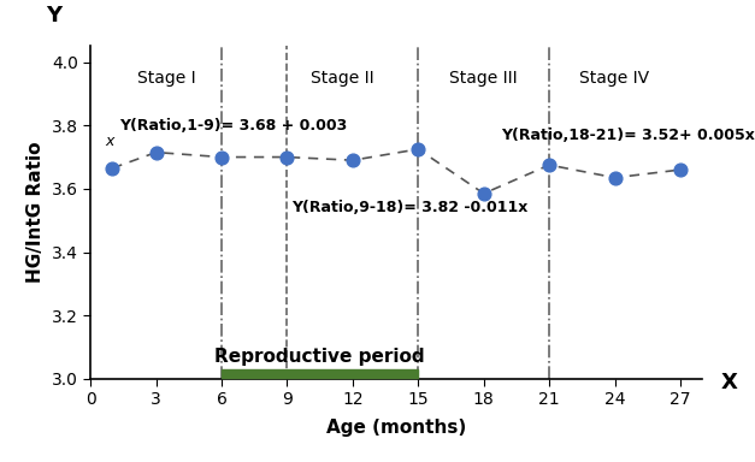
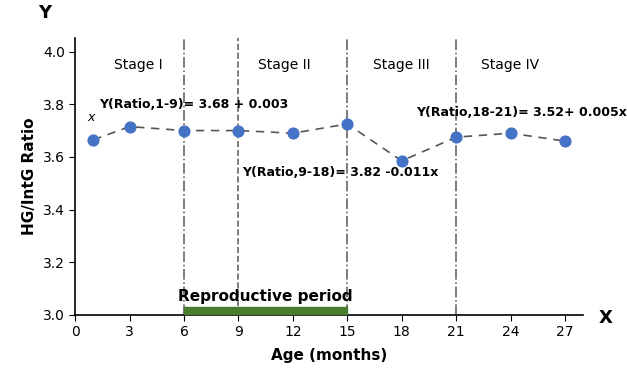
24: 3.635 -> 3.690
